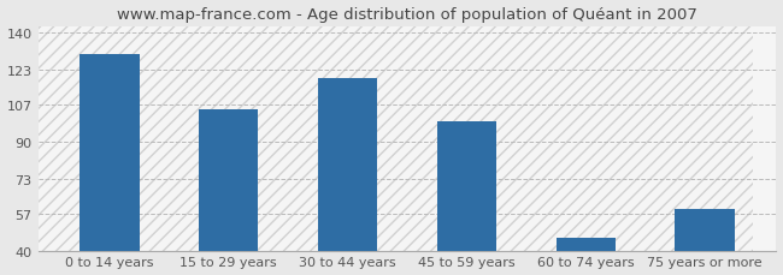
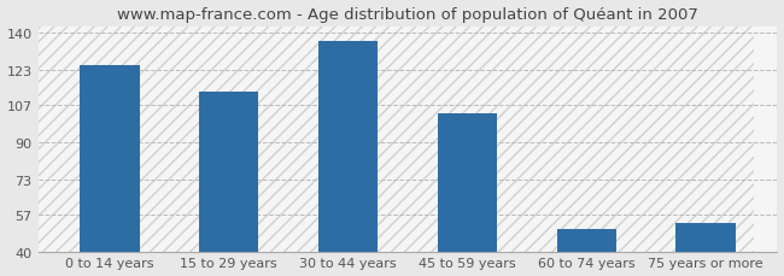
0 to 14 years: 130 -> 125
15 to 29 years: 105 -> 113
30 to 44 years: 119 -> 136
45 to 59 years: 99 -> 103
60 to 74 years: 46 -> 50
75 years or more: 59 -> 53
